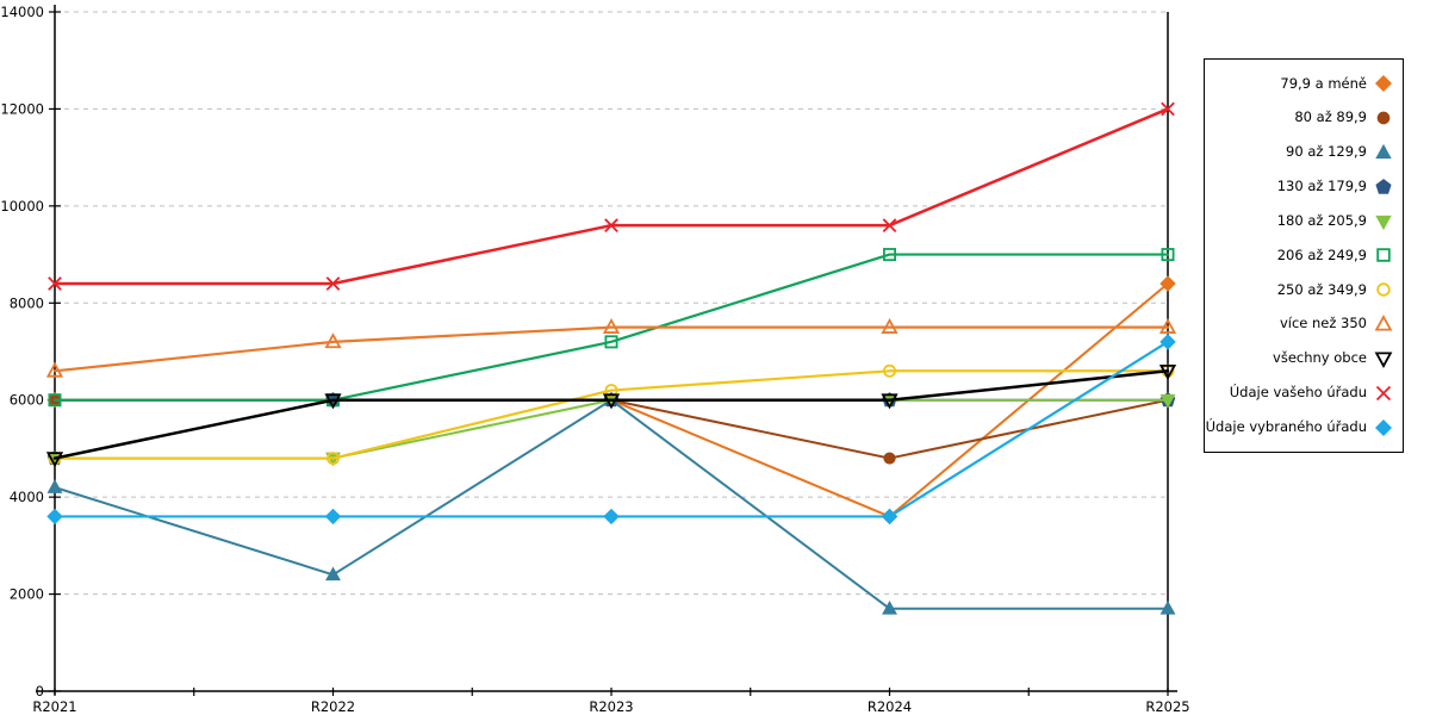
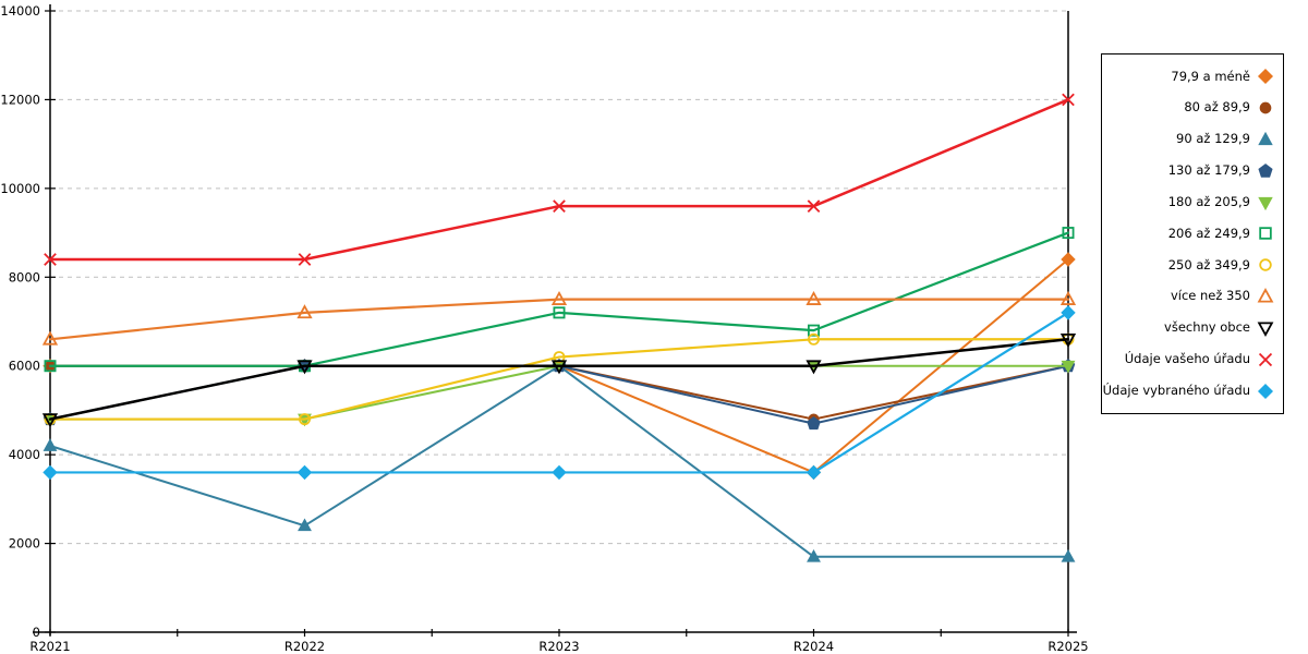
130 až 179,9/R2024: 6000 -> 4700
206 až 249,9/R2024: 9000 -> 6800
